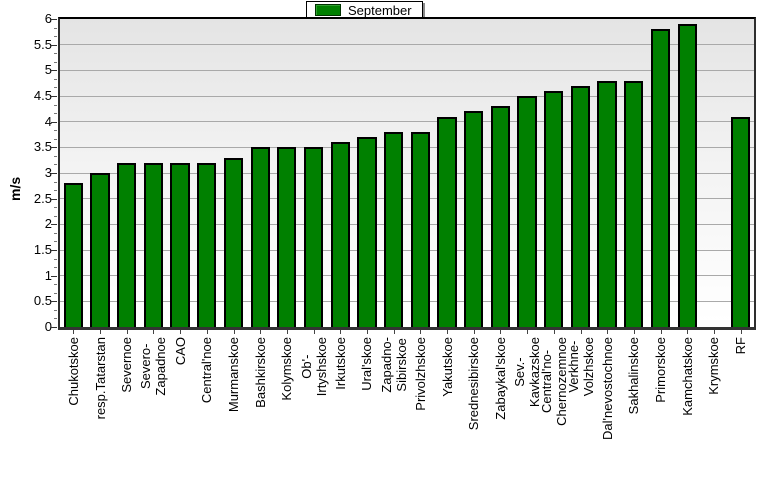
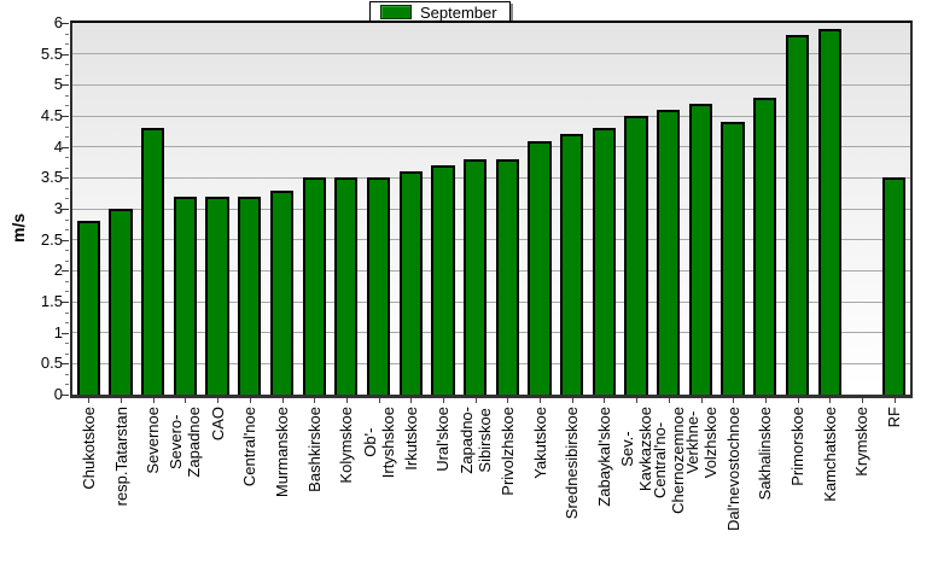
Severnoe: 3.2 -> 4.3
Dal'nevostochnoe: 4.8 -> 4.4
RF: 4.1 -> 3.5
